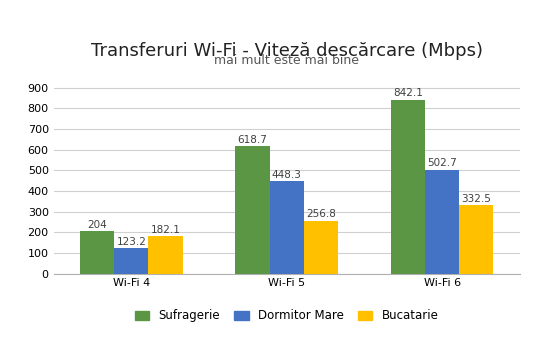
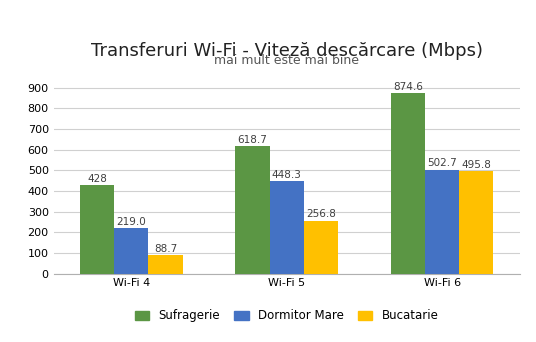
Sufragerie/Wi-Fi 4: 204 -> 428
Dormitor Mare/Wi-Fi 4: 123.2 -> 219.0
Bucatarie/Wi-Fi 4: 182.1 -> 88.7
Sufragerie/Wi-Fi 6: 842.1 -> 874.6
Bucatarie/Wi-Fi 6: 332.5 -> 495.8
